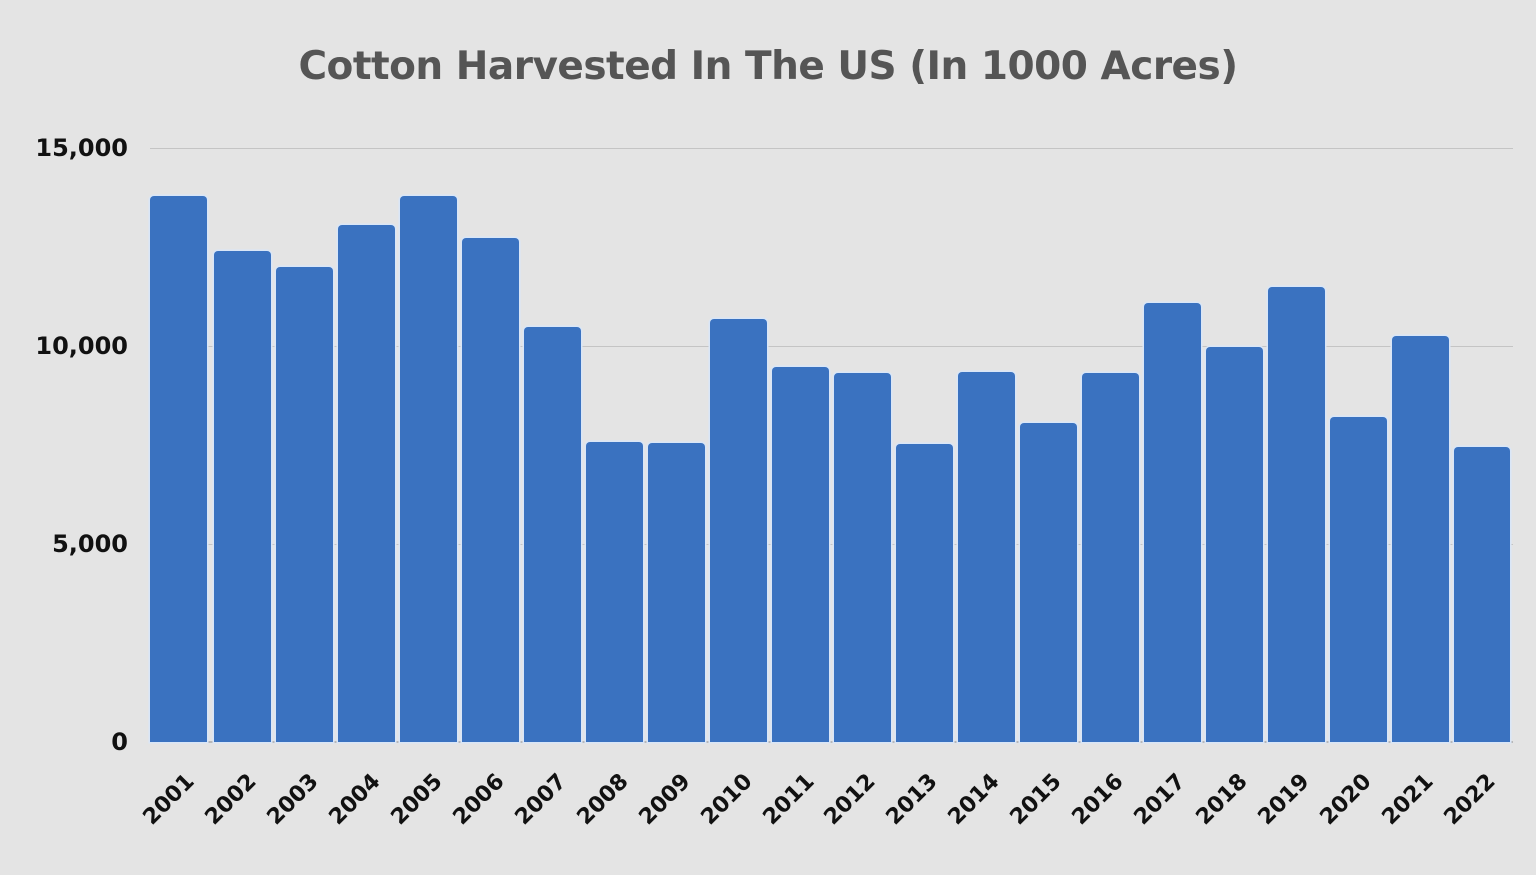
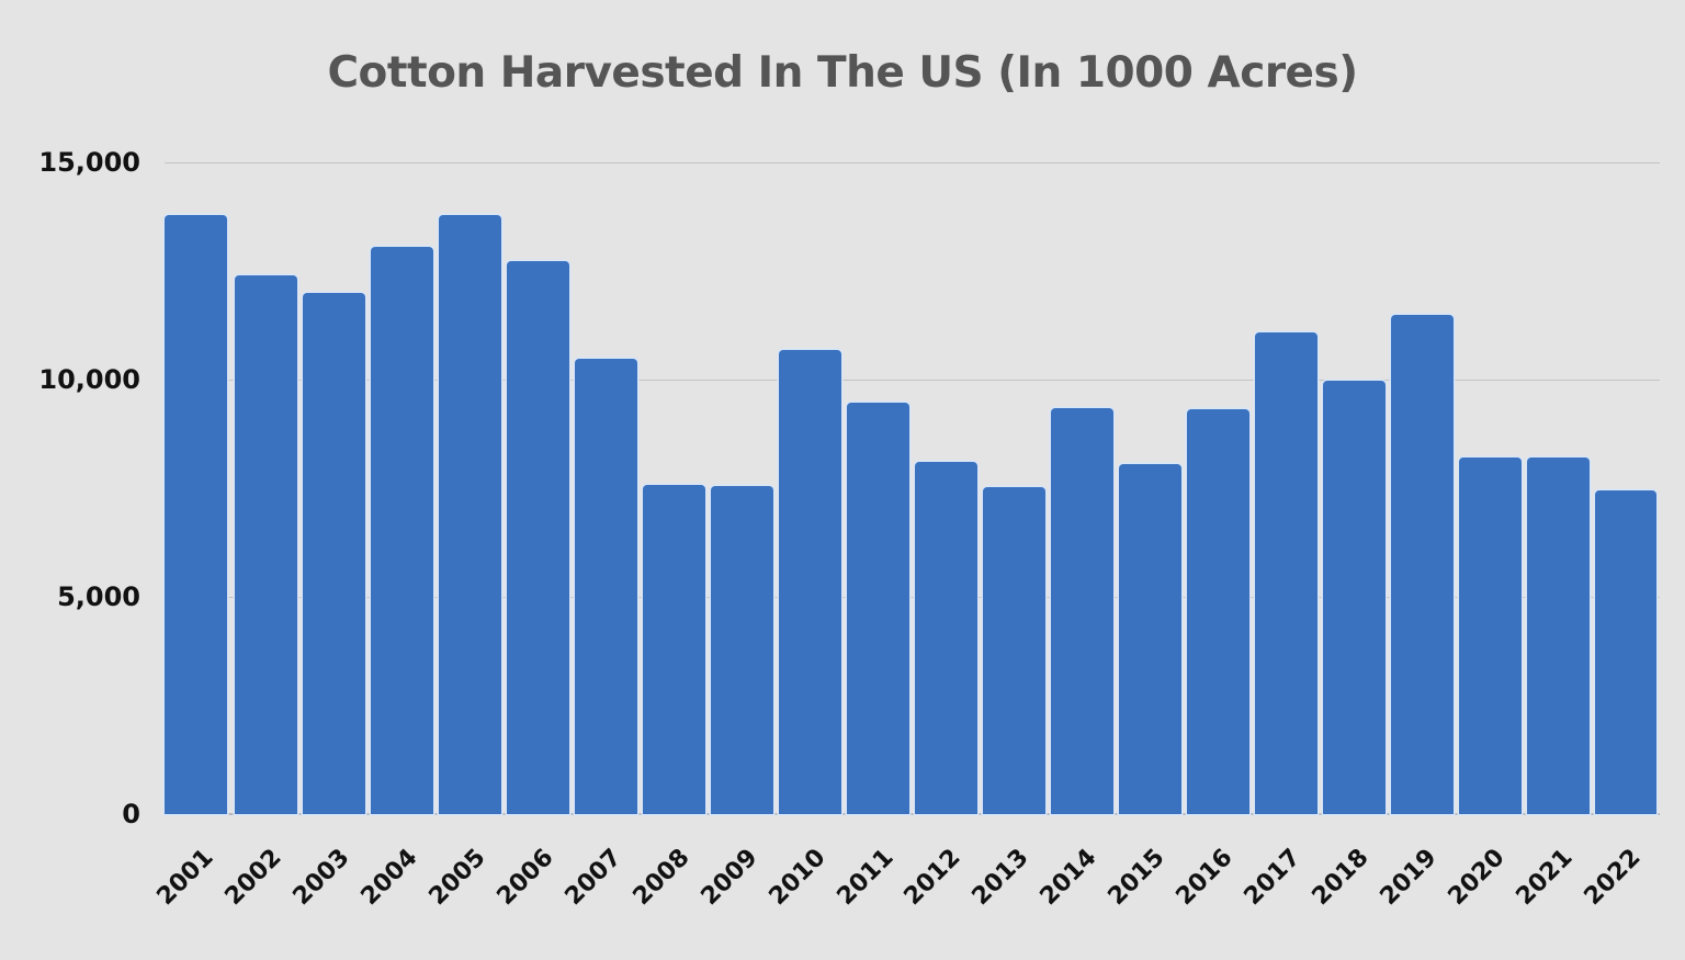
2012: 9300 -> 8100
2021: 10300 -> 8200
